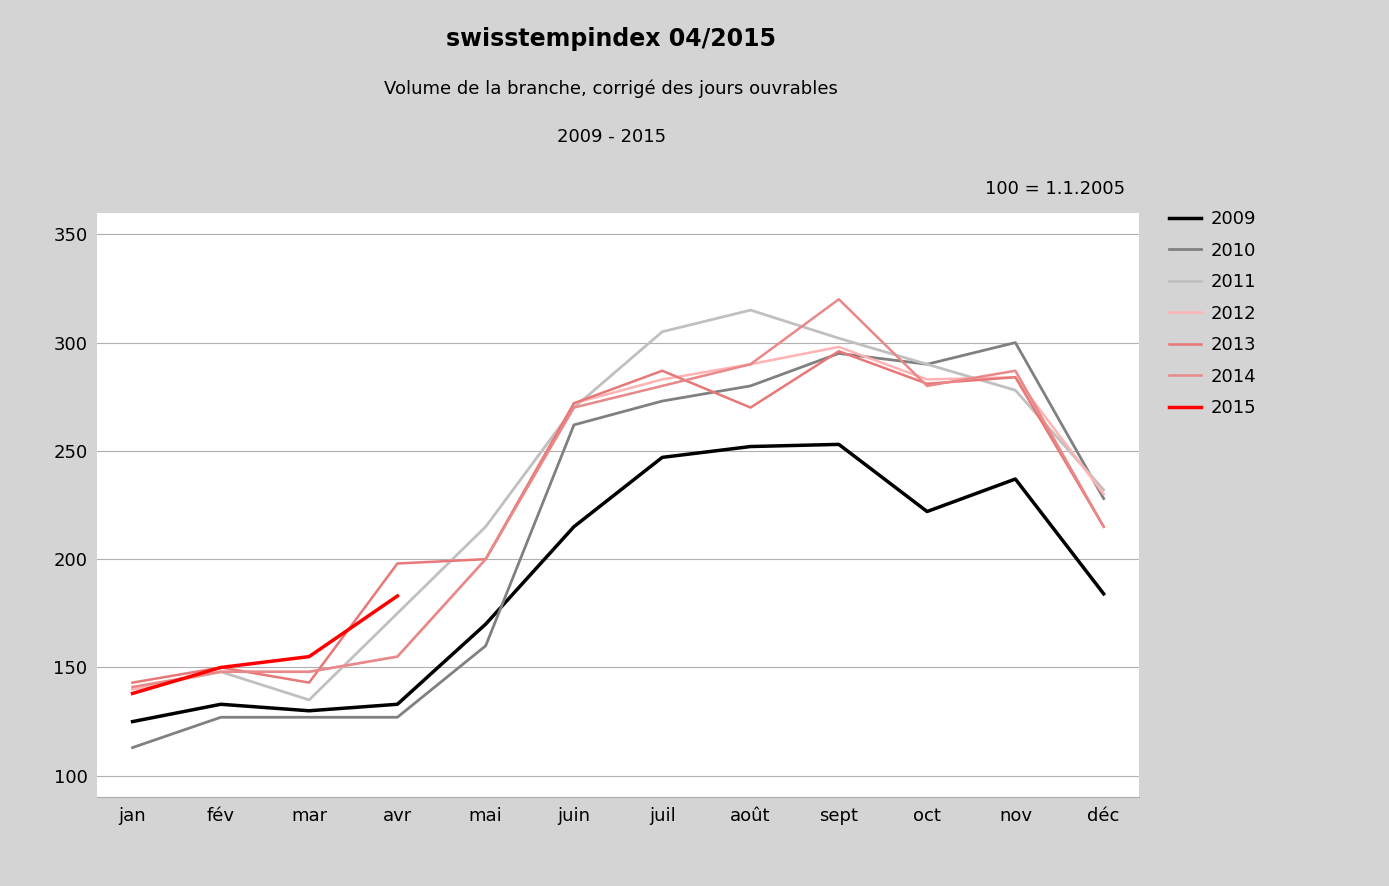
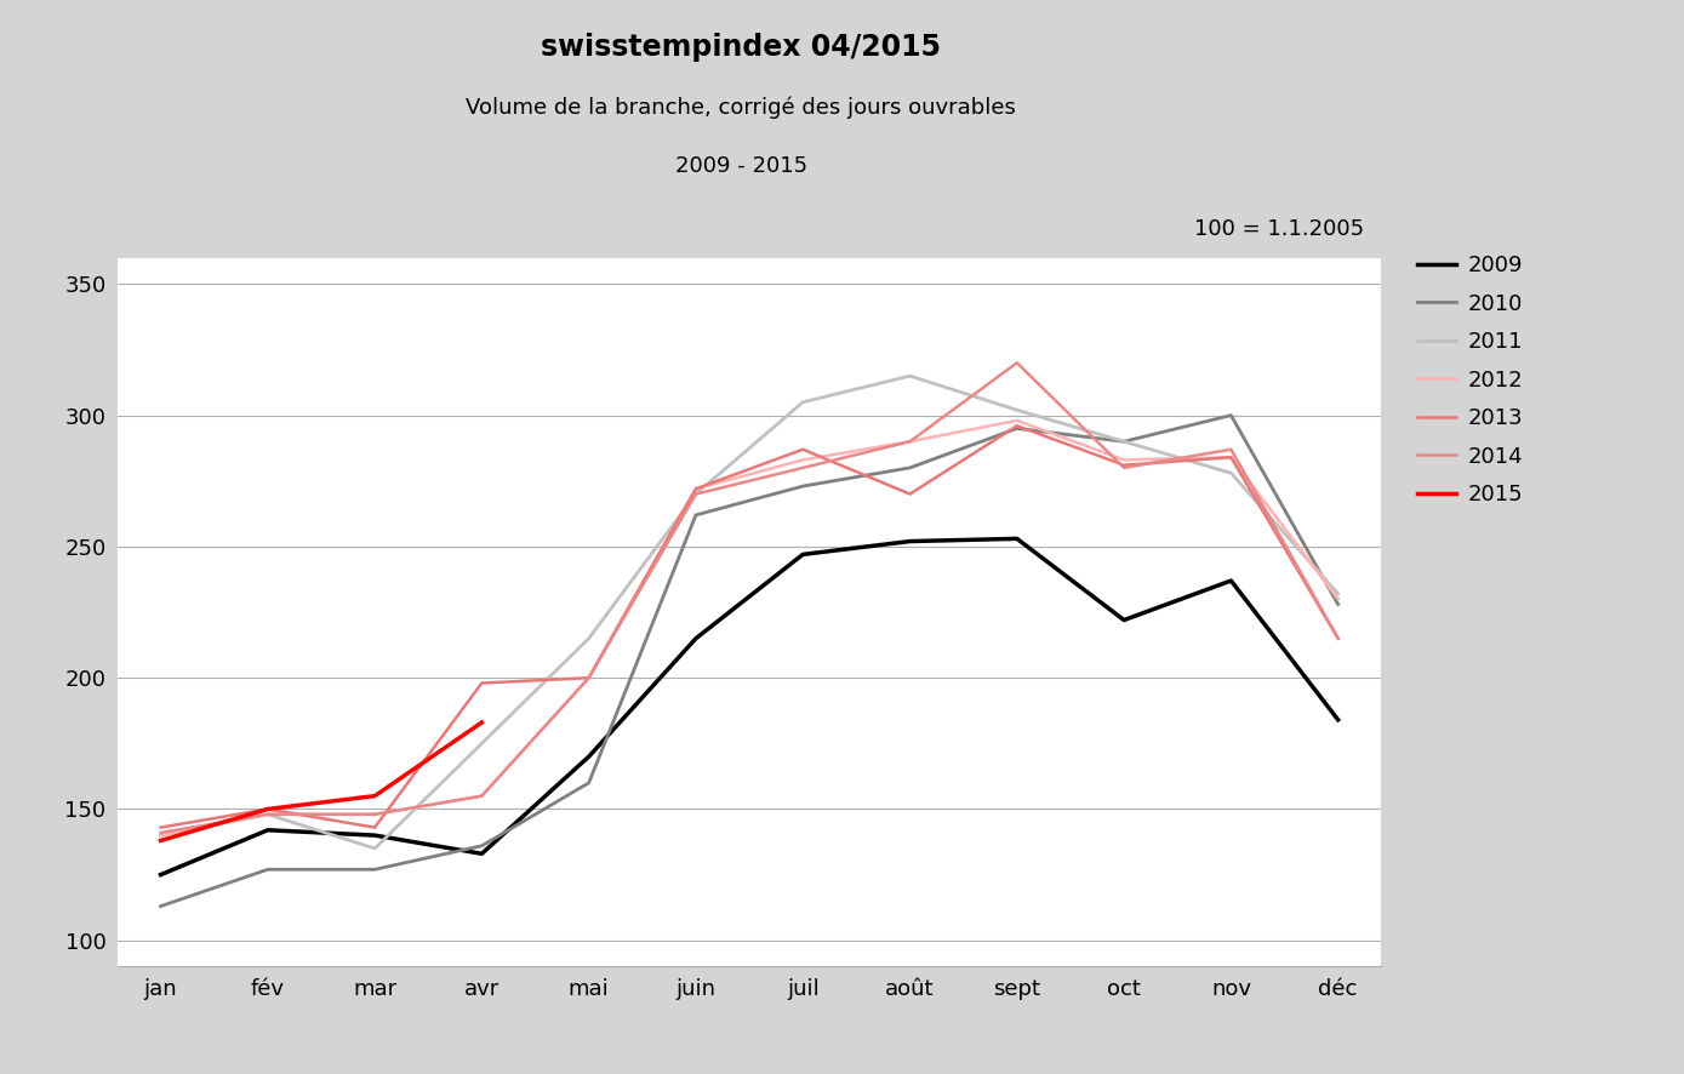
2009/fév: 133 -> 142
2009/mar: 130 -> 140
2010/avr: 127 -> 136
